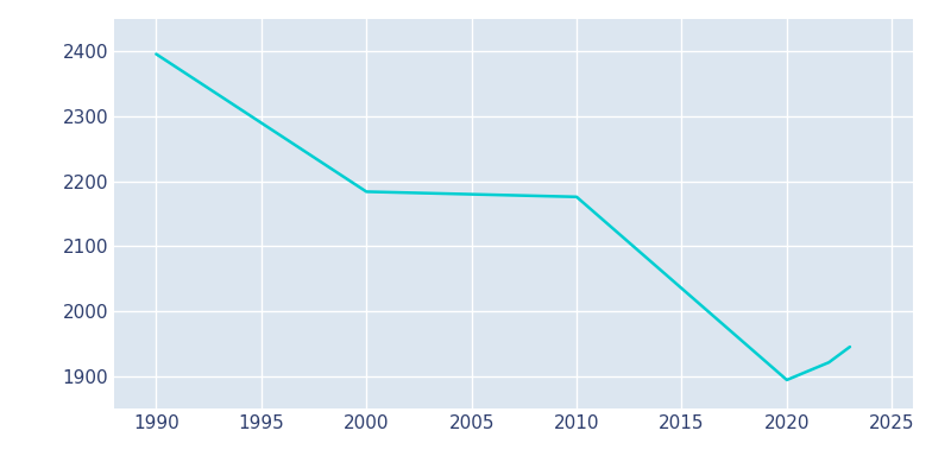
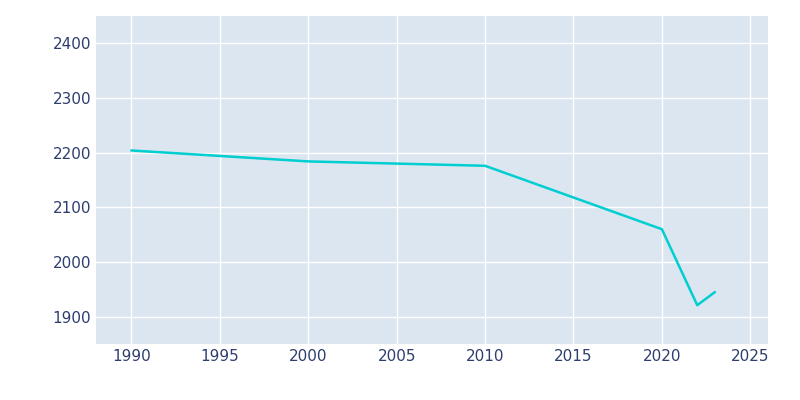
1990: 2396 -> 2204
2020: 1894 -> 2060
